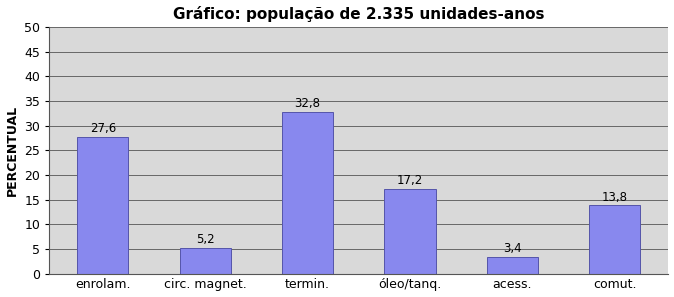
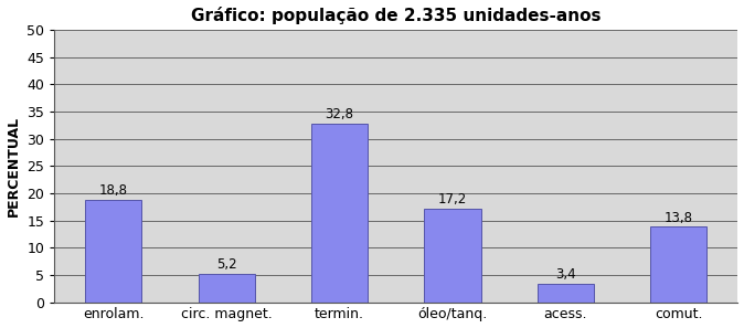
enrolam.: 27,6 -> 18,8
